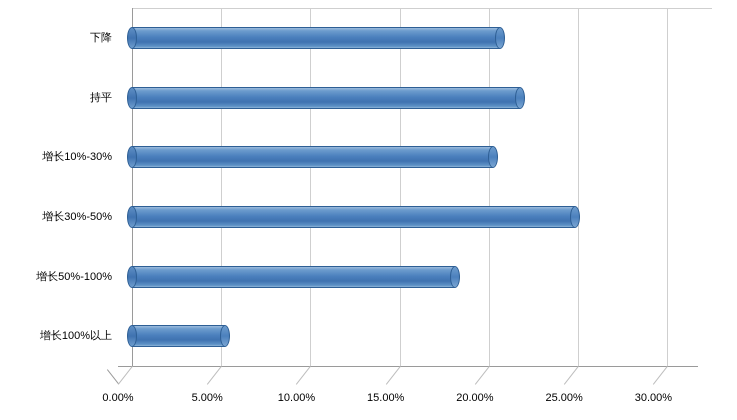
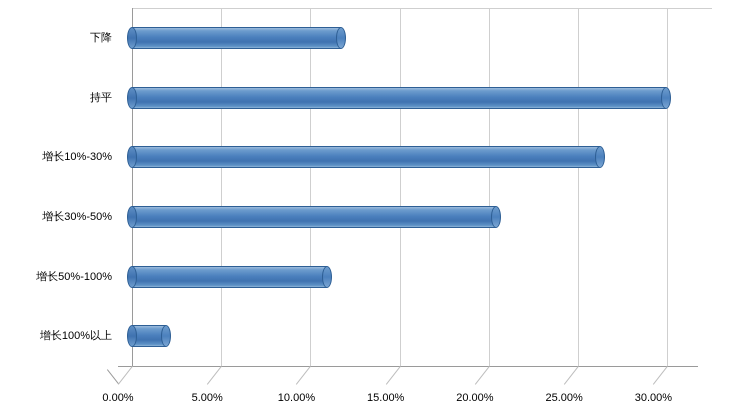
增长100%以上: 5.5% -> 2.2%
增长50%-100%: 18.4% -> 11.2%
增长30%-50%: 25.1% -> 20.7%
增长10%-30%: 20.5% -> 26.5%
持平: 22.0% -> 30.2%
下降: 20.9% -> 12.0%
